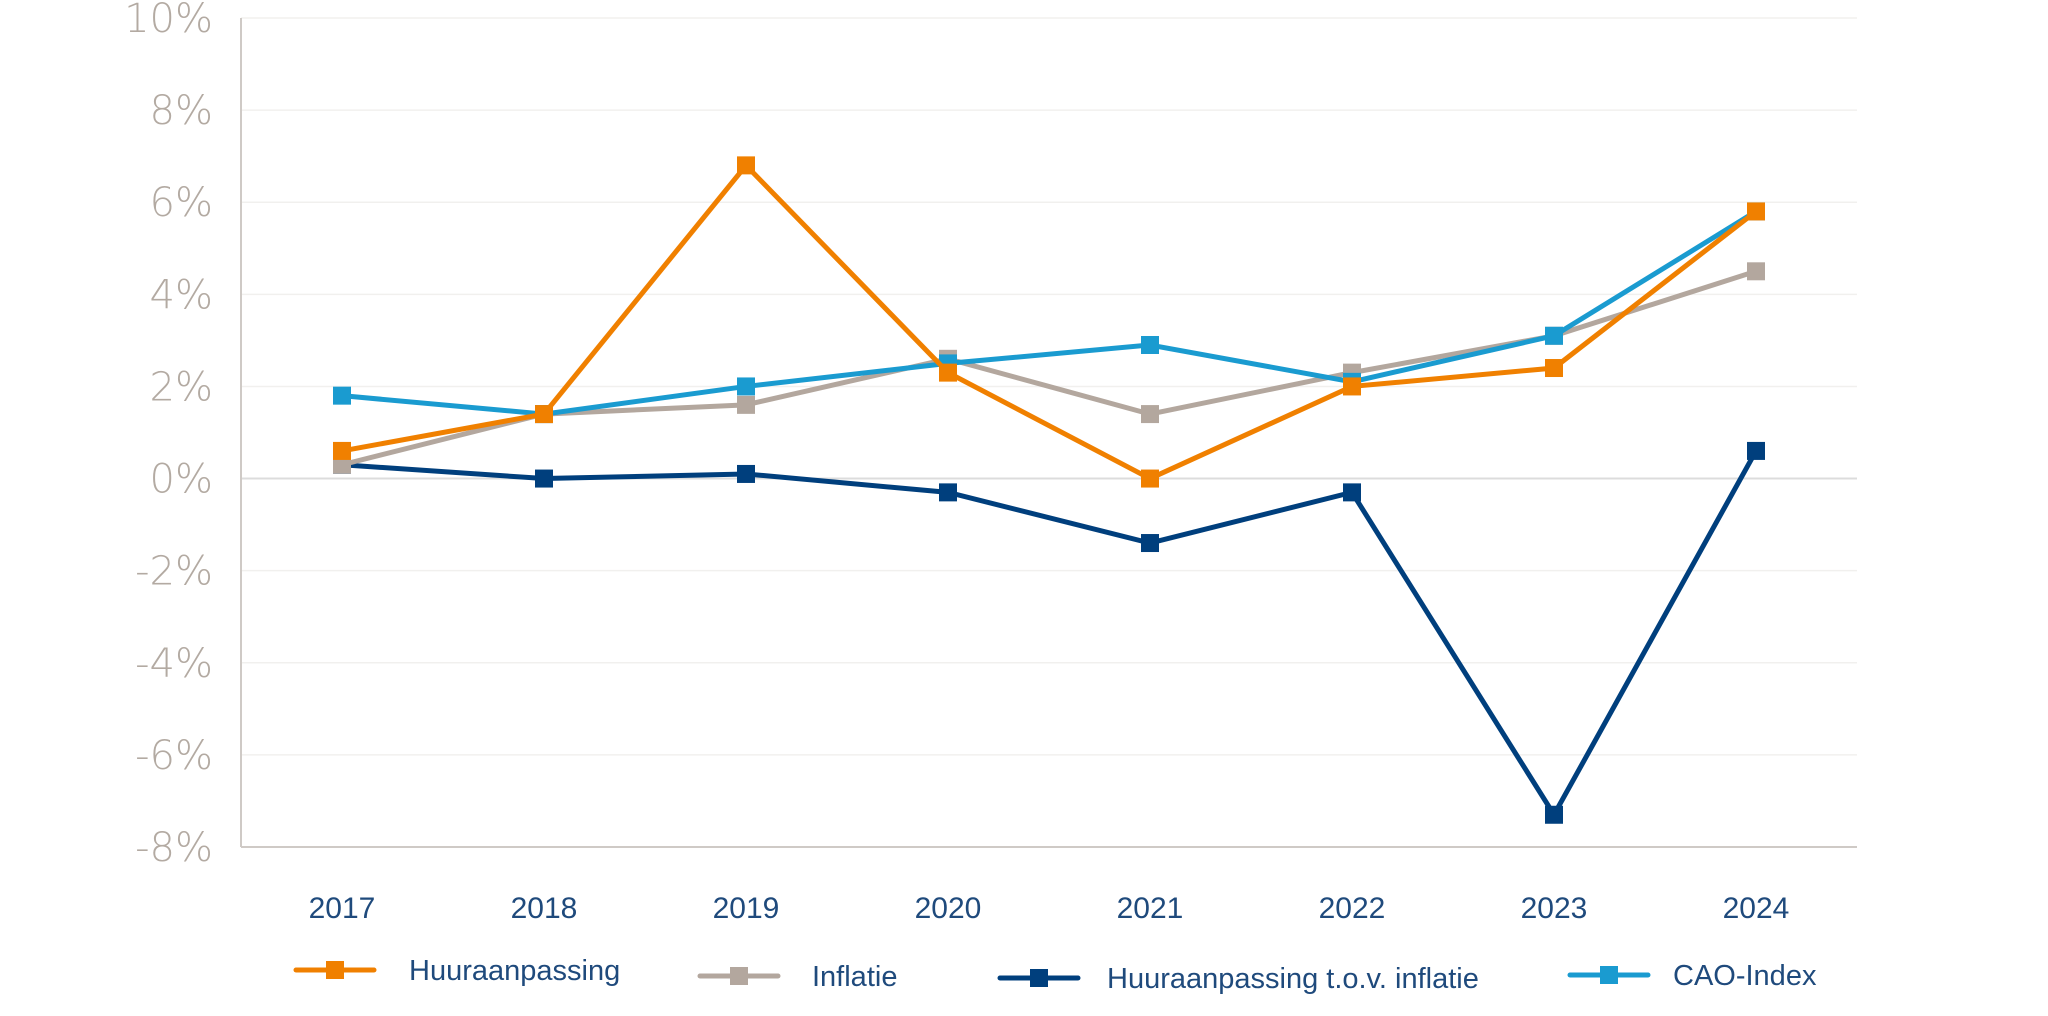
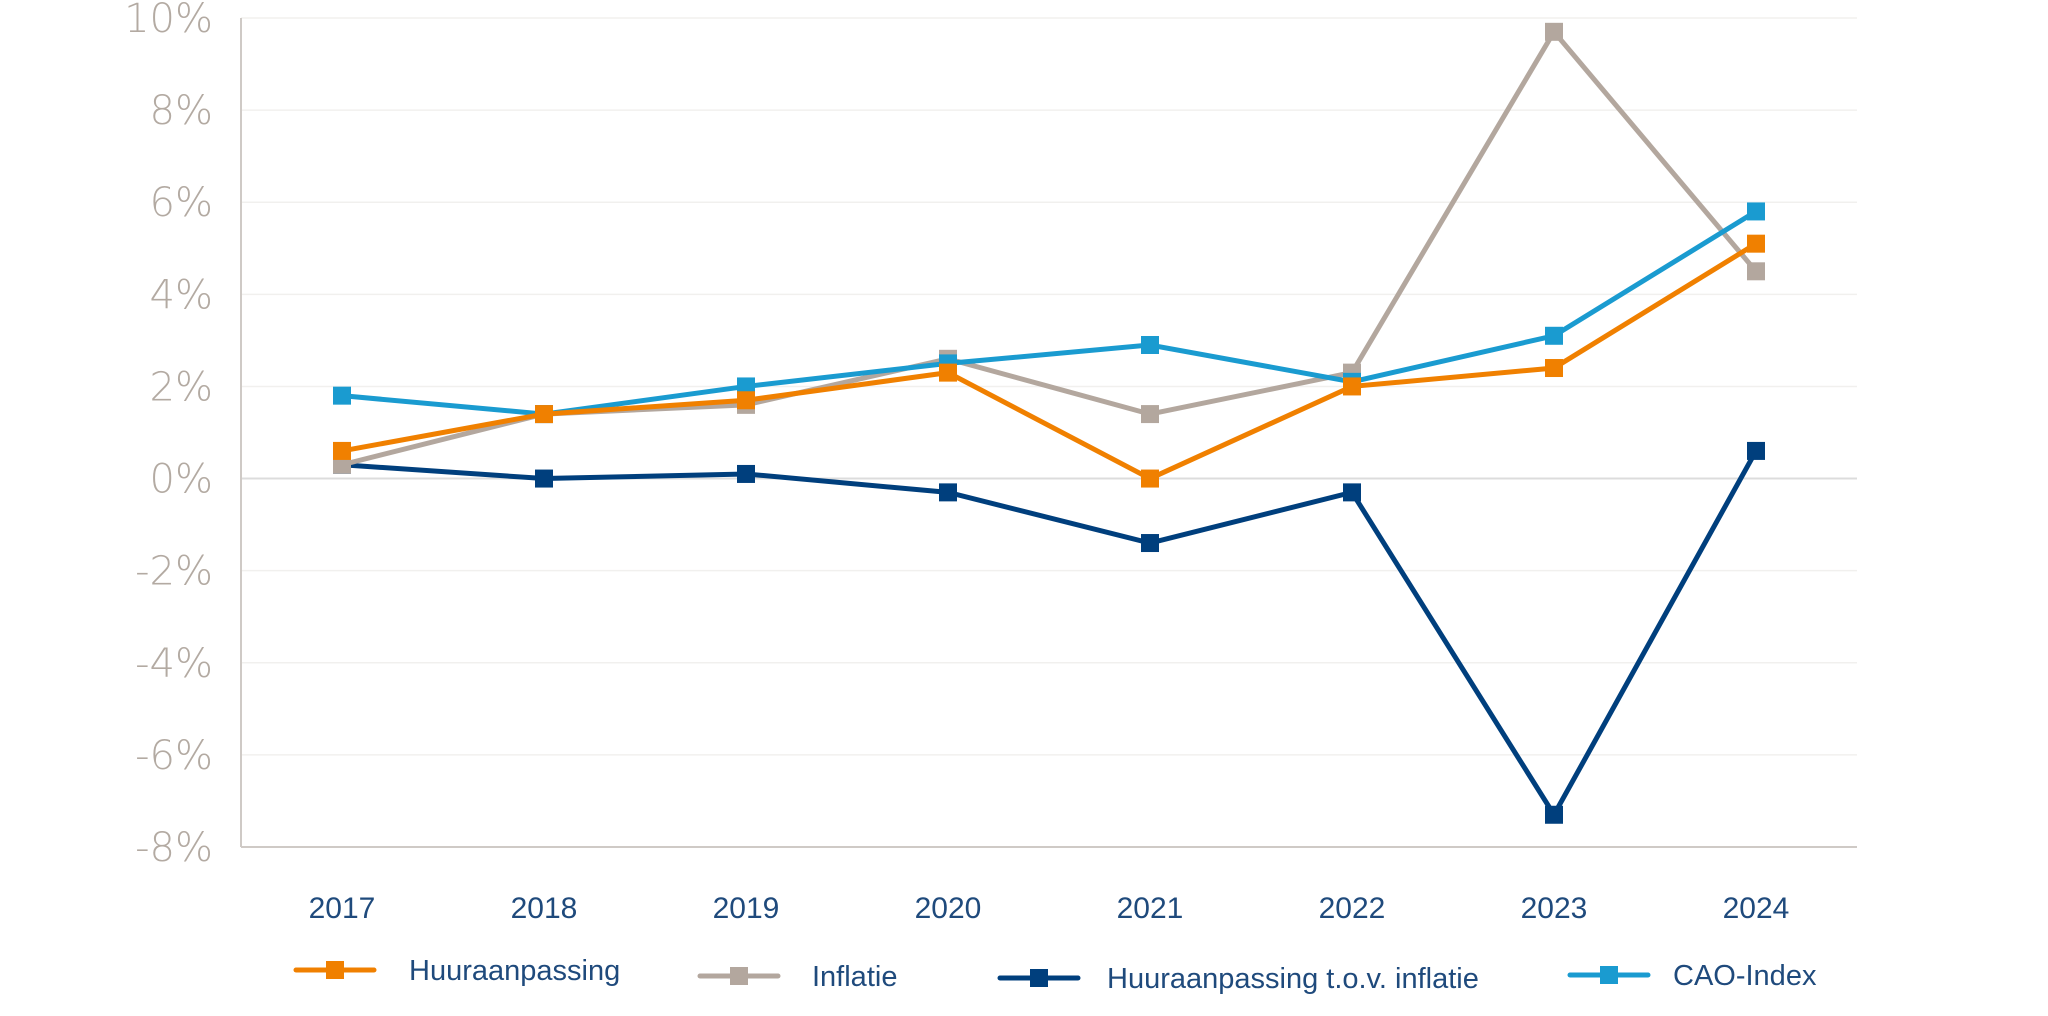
Huuraanpassing/2019: 6.8% -> 1.7%
Inflatie/2023: 3.1% -> 9.7%
Huuraanpassing/2024: 5.8% -> 5.1%
